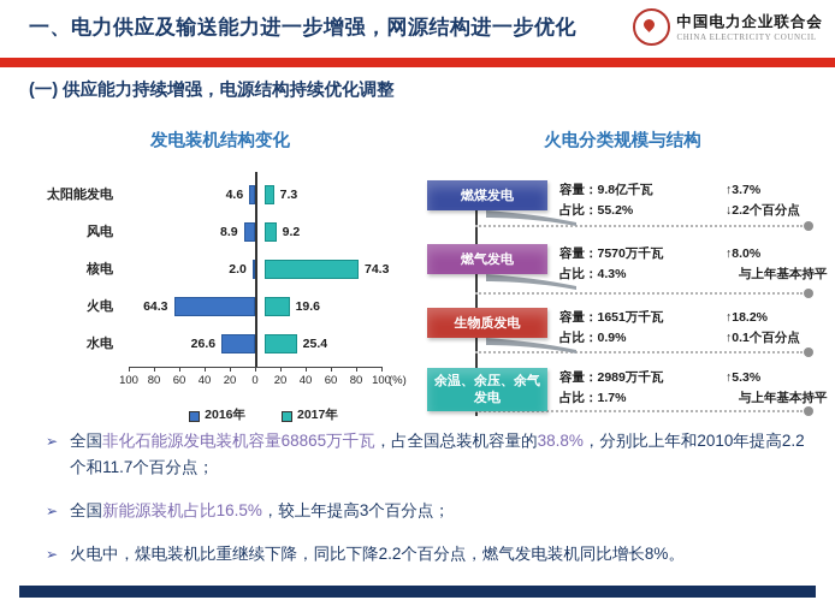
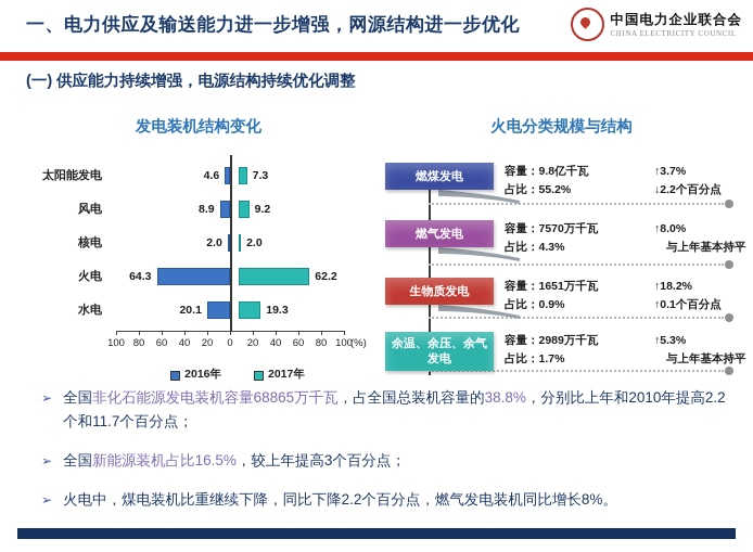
发电装机结构变化/2017年/核电: 74.3 -> 2.0
发电装机结构变化/2017年/火电: 19.6 -> 62.2
发电装机结构变化/2016年/水电: 26.6 -> 20.1
发电装机结构变化/2017年/水电: 25.4 -> 19.3
